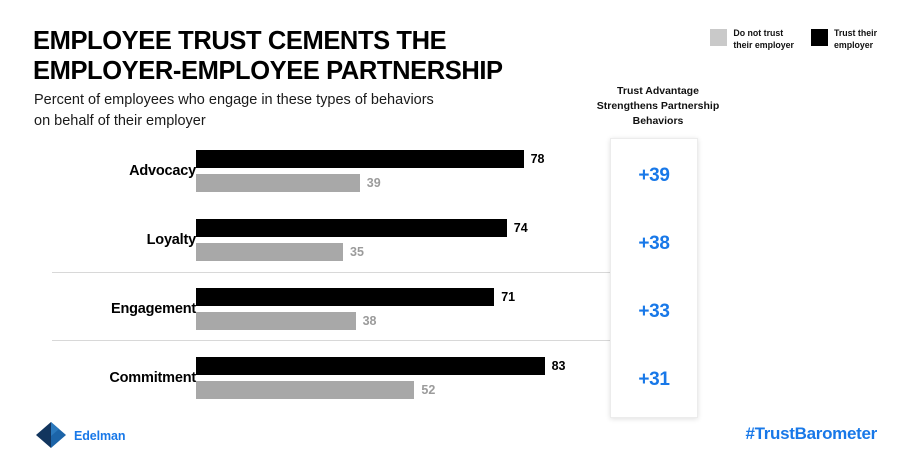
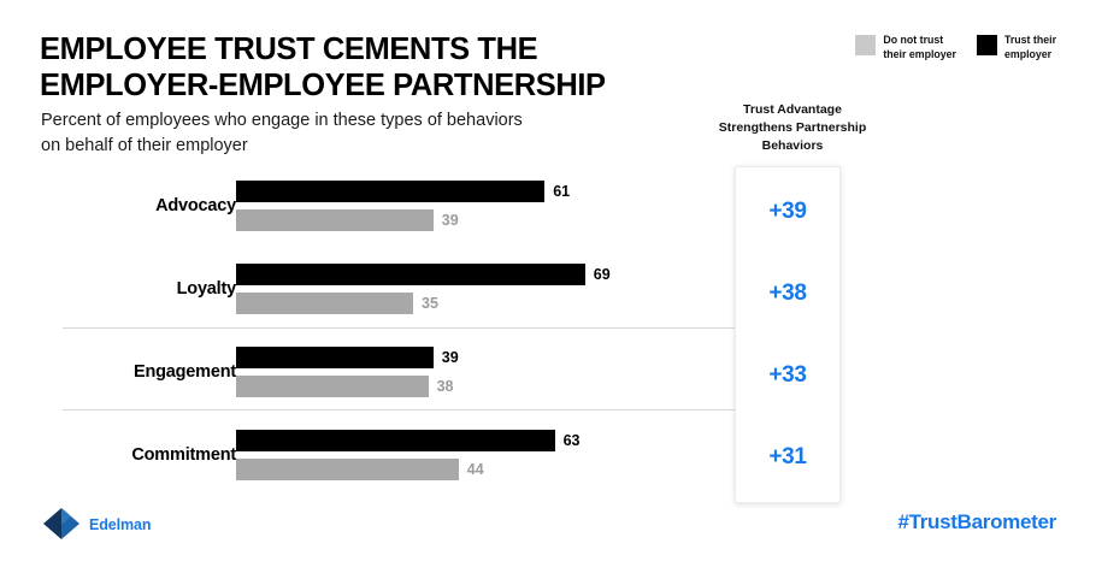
Trust their employer/Advocacy: 78 -> 61
Trust their employer/Loyalty: 74 -> 69
Trust their employer/Engagement: 71 -> 39
Trust their employer/Commitment: 83 -> 63
Do not trust their employer/Commitment: 52 -> 44
